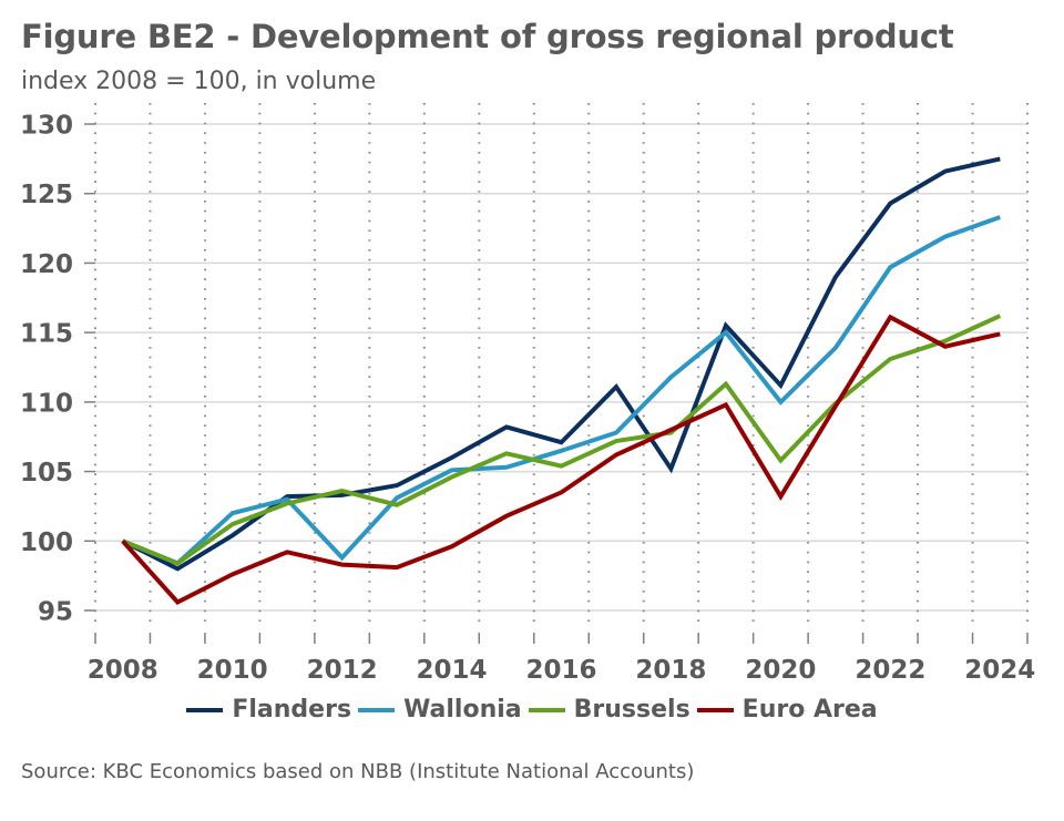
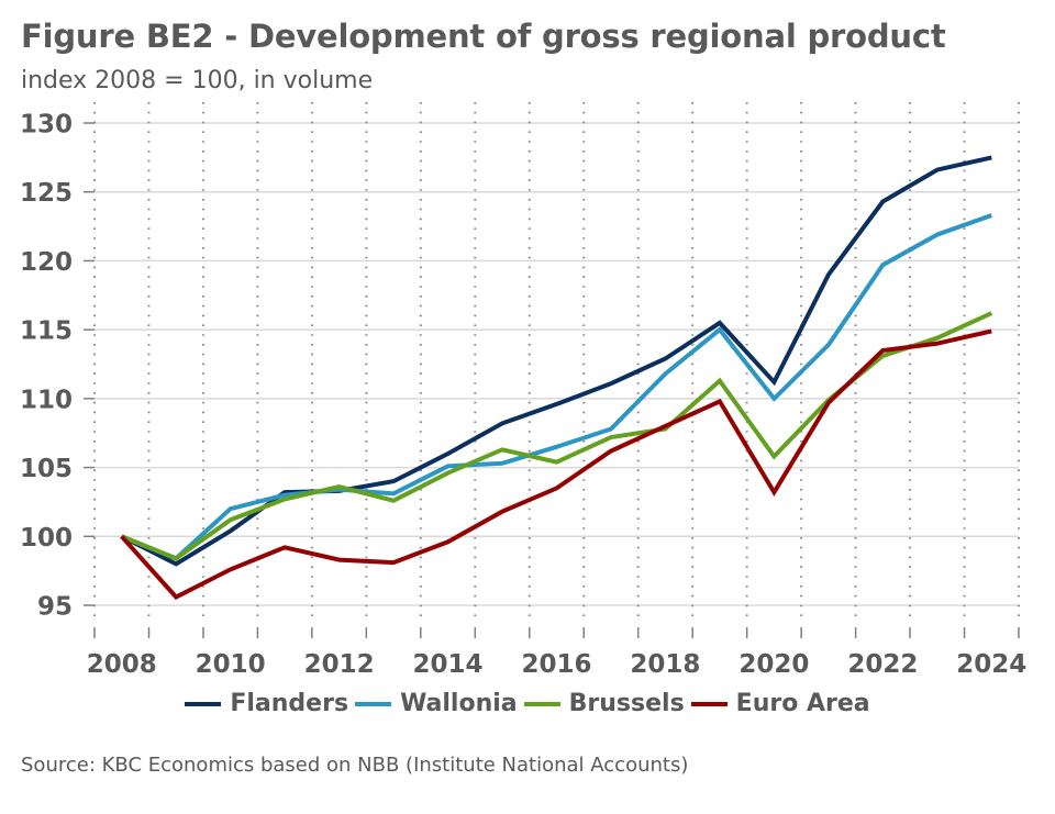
Wallonia/2012: 98.8 -> 103.4
Flanders/2016: 107.1 -> 109.6
Flanders/2018: 105.2 -> 112.9
Euro Area/2022: 116.1 -> 113.5
